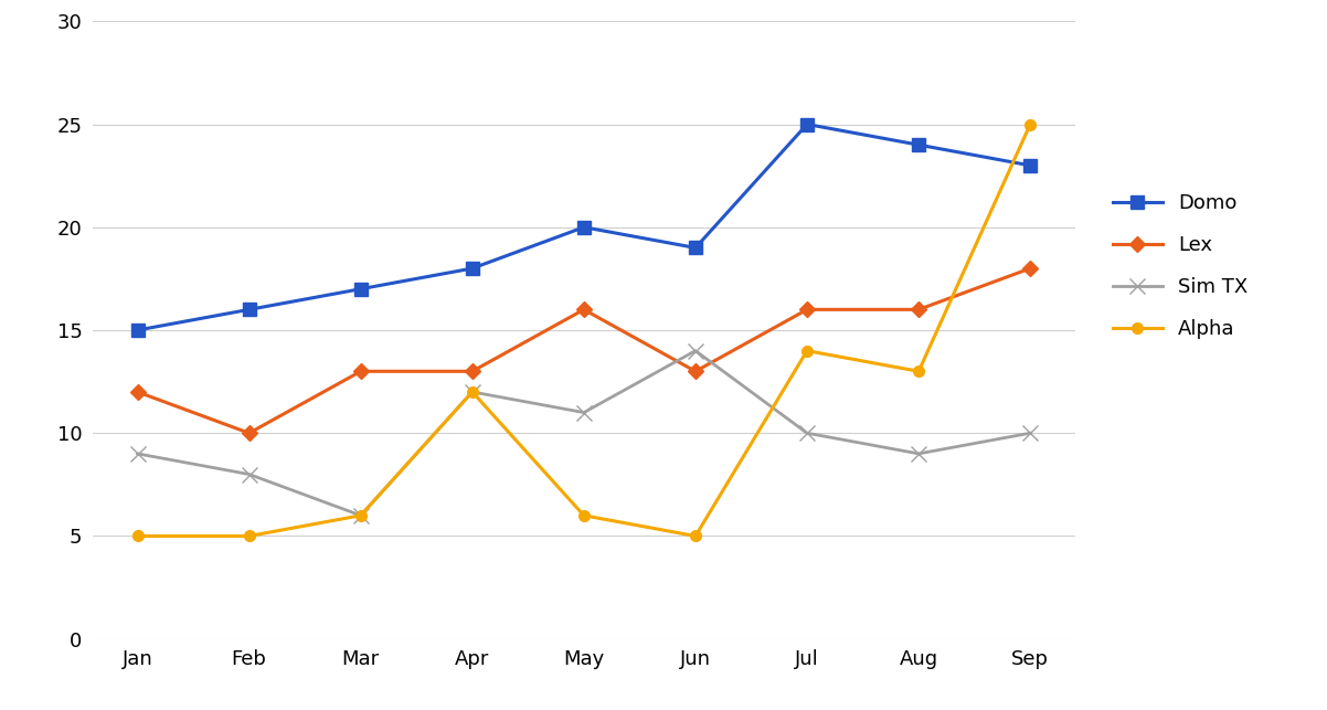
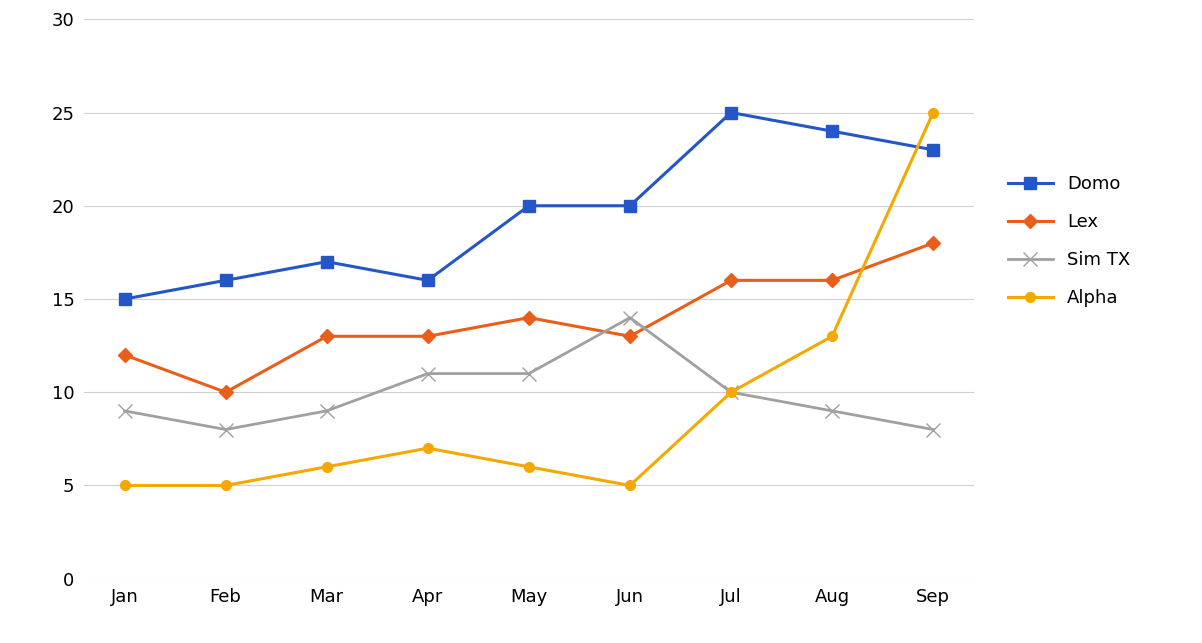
Sim TX/Mar: 6 -> 9
Domo/Apr: 18 -> 16
Sim TX/Apr: 12 -> 11
Alpha/Apr: 12 -> 7
Lex/May: 16 -> 14
Domo/Jun: 19 -> 20
Alpha/Jul: 14 -> 10
Sim TX/Sep: 10 -> 8
